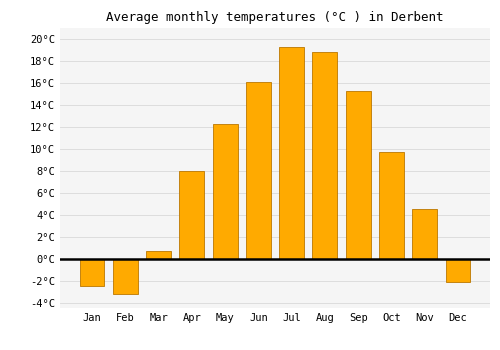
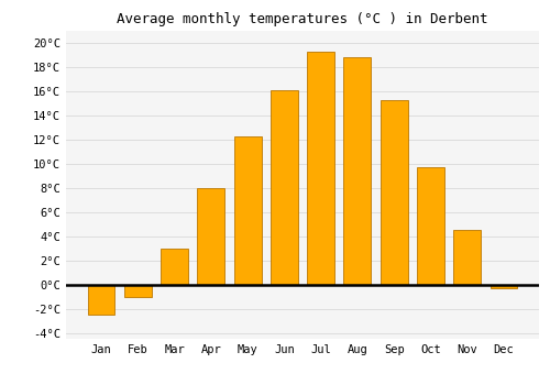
Feb: -3.2°C -> -1.0°C
Mar: 0.7°C -> 3.0°C
Dec: -2.1°C -> -0.3°C
